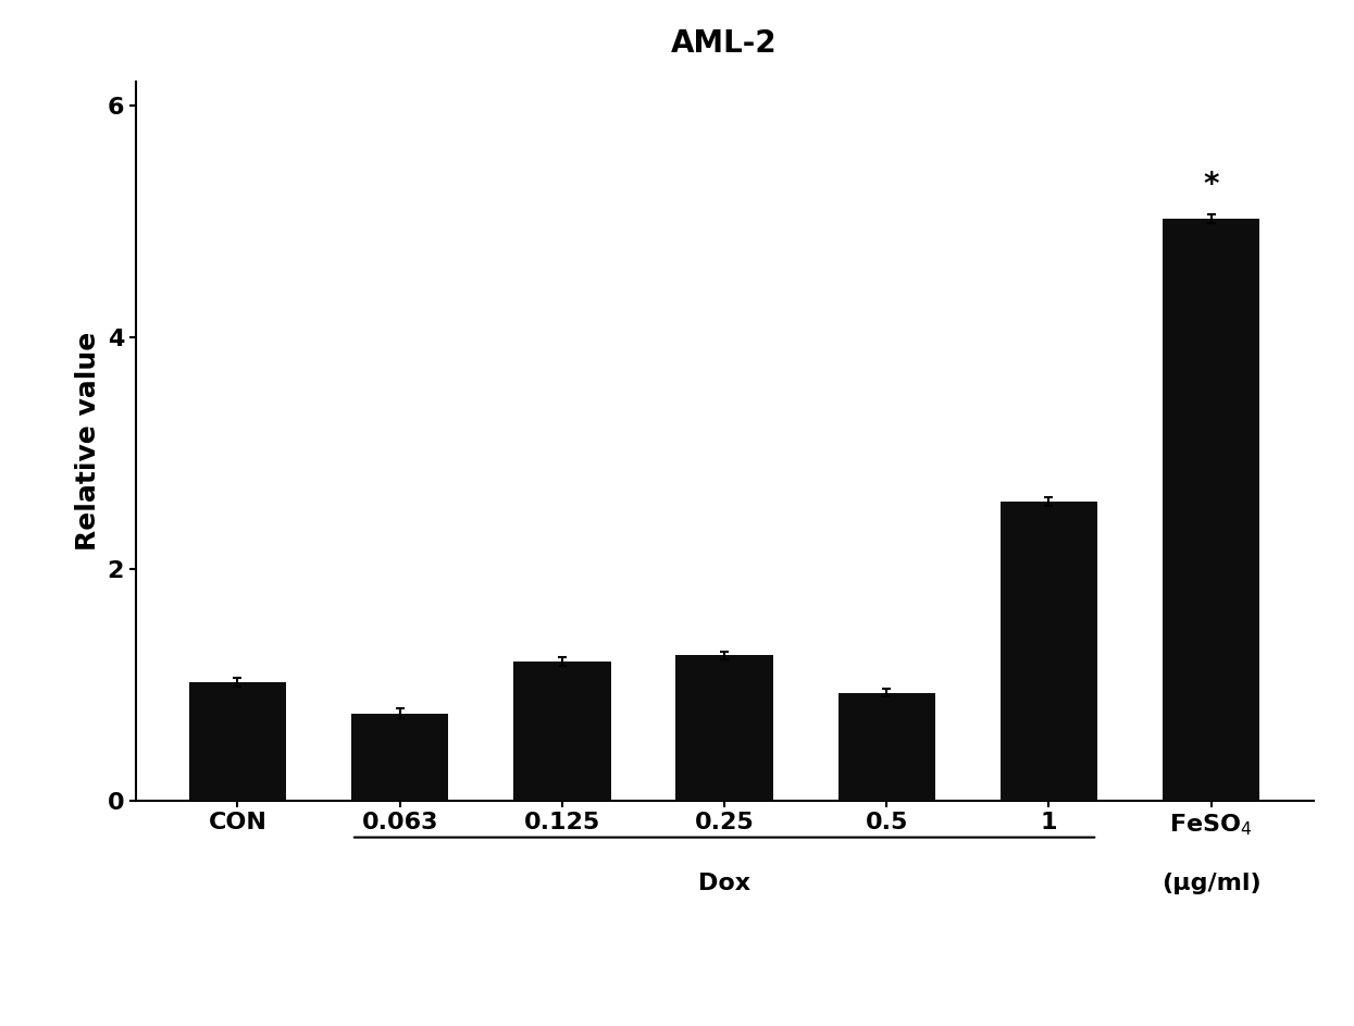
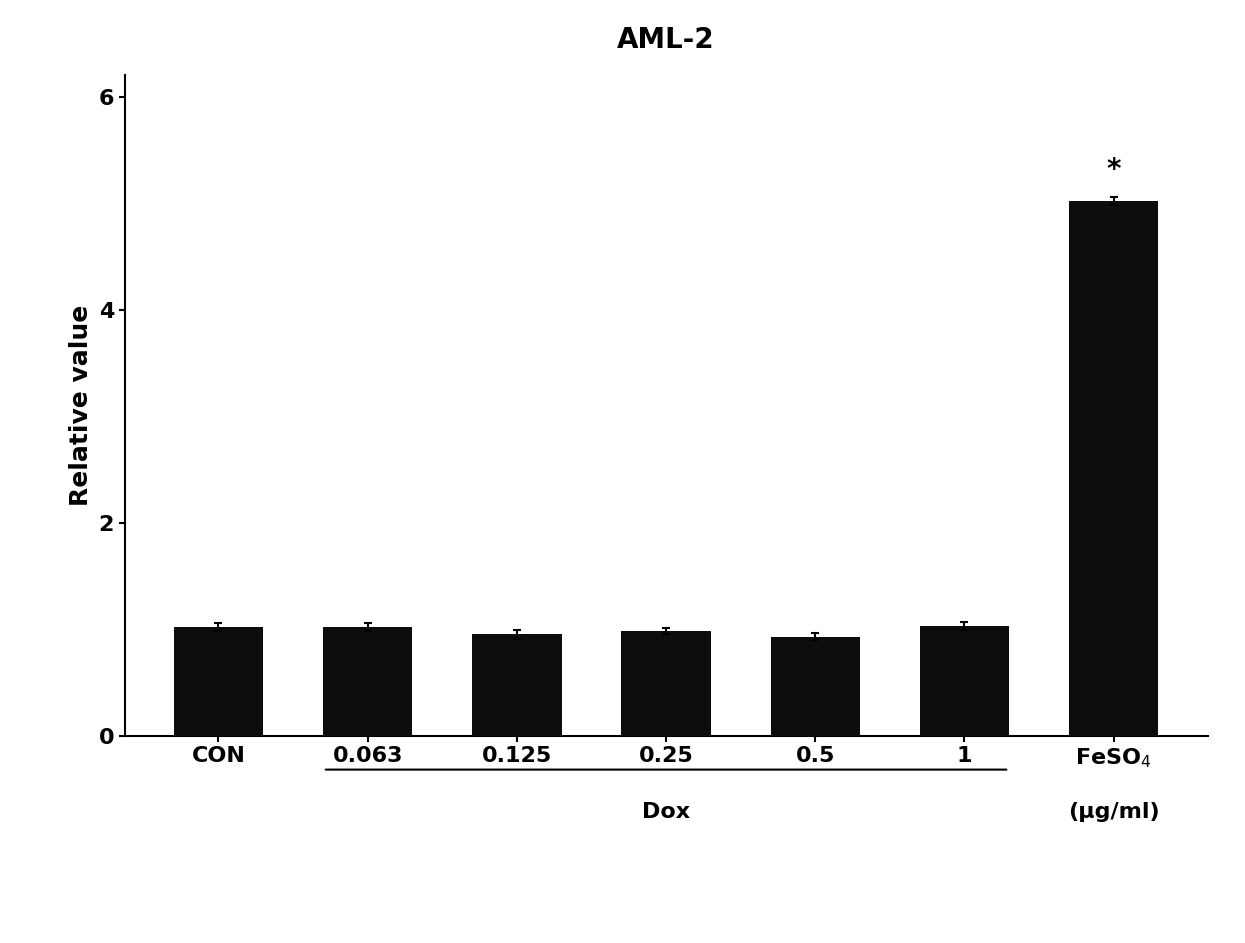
0.063: 0.75 -> 1.02
0.125: 1.20 -> 0.95
0.25: 1.25 -> 0.98
1: 2.58 -> 1.03
